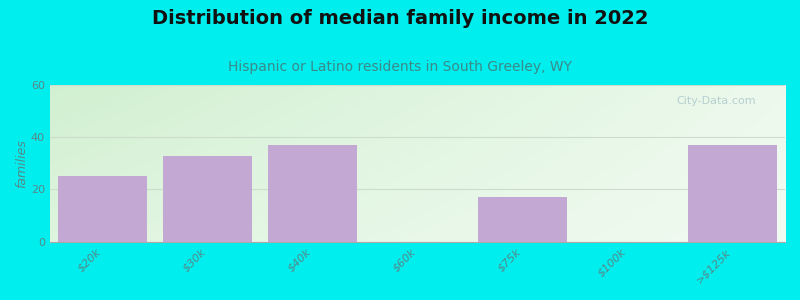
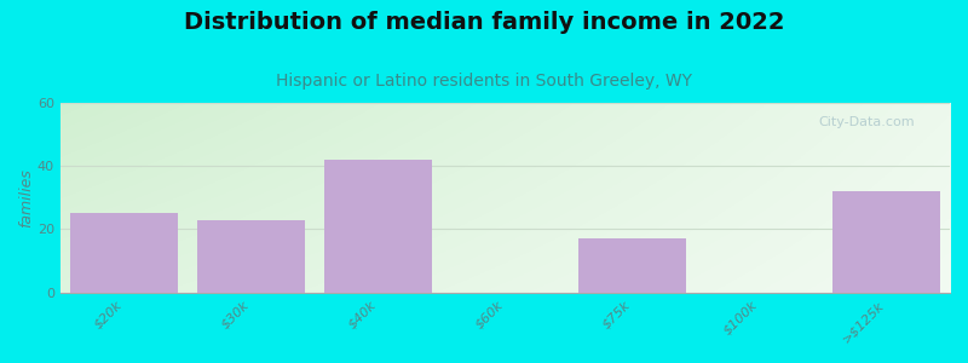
$30k: 33 -> 23
$40k: 37 -> 42
>$125k: 37 -> 32
